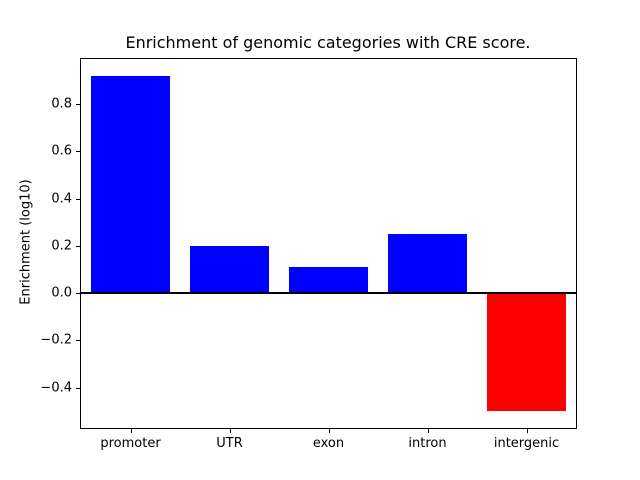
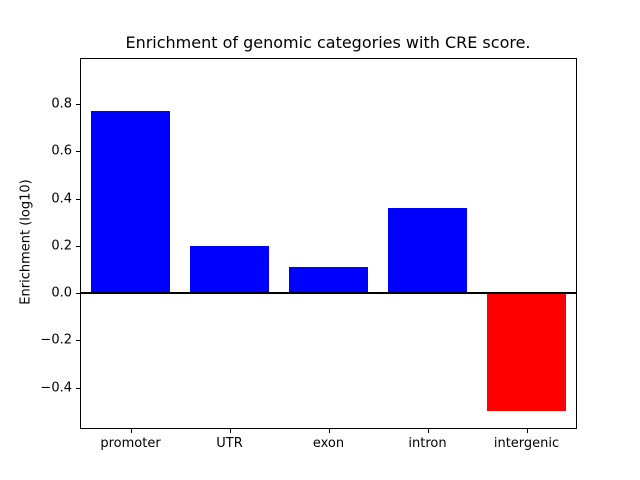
promoter: 0.92 -> 0.77
intron: 0.25 -> 0.36
